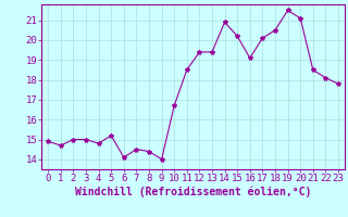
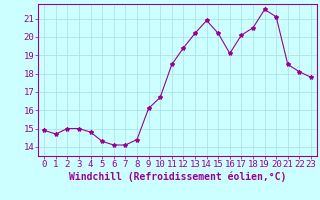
5: 15.2 -> 14.3
7: 14.5 -> 14.1
9: 14.0 -> 16.1
13: 19.4 -> 20.2
